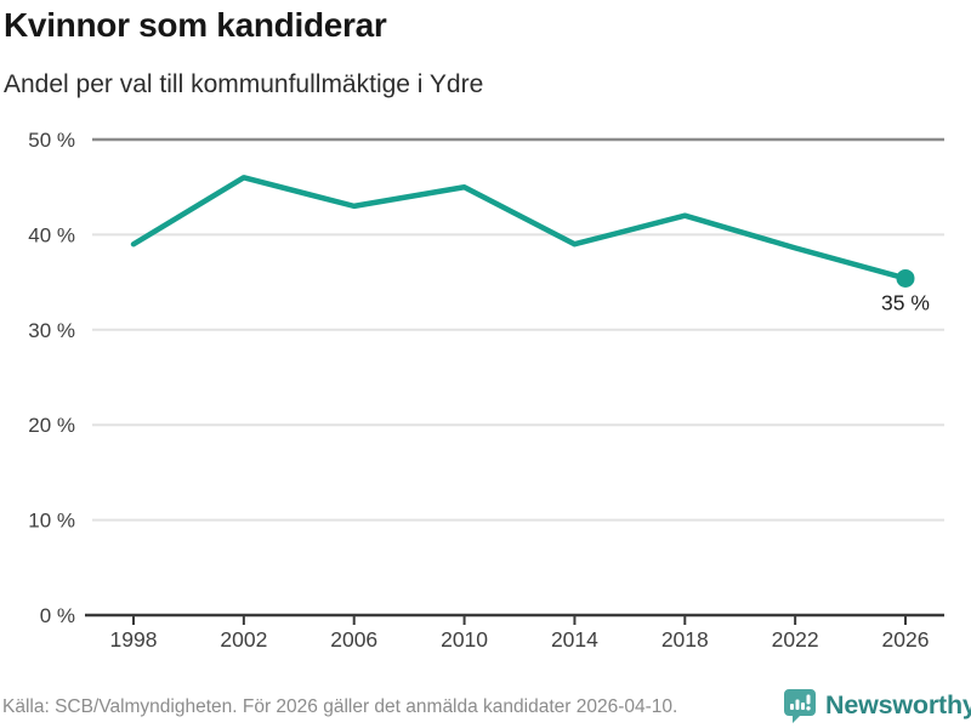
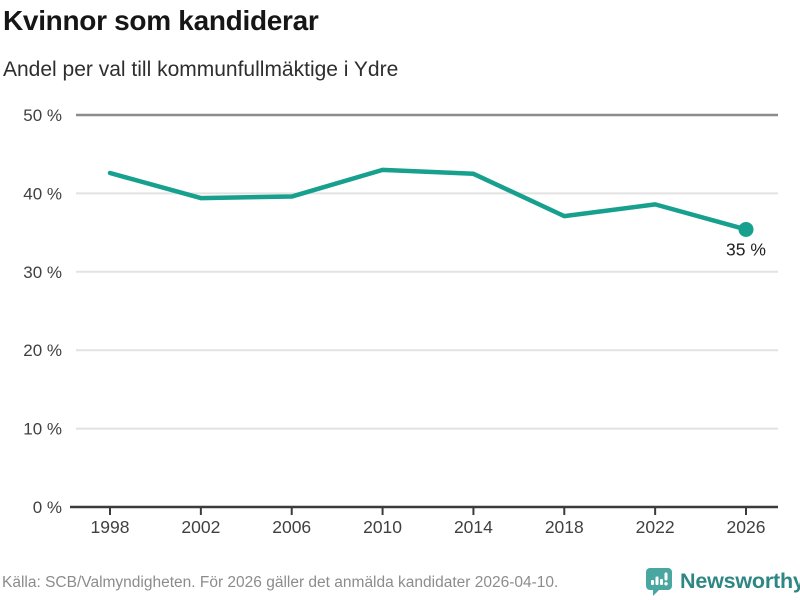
1998: 39% -> 43%
2002: 46% -> 39%
2006: 43% -> 40%
2010: 45% -> 43%
2014: 39% -> 42%
2018: 42% -> 37%
